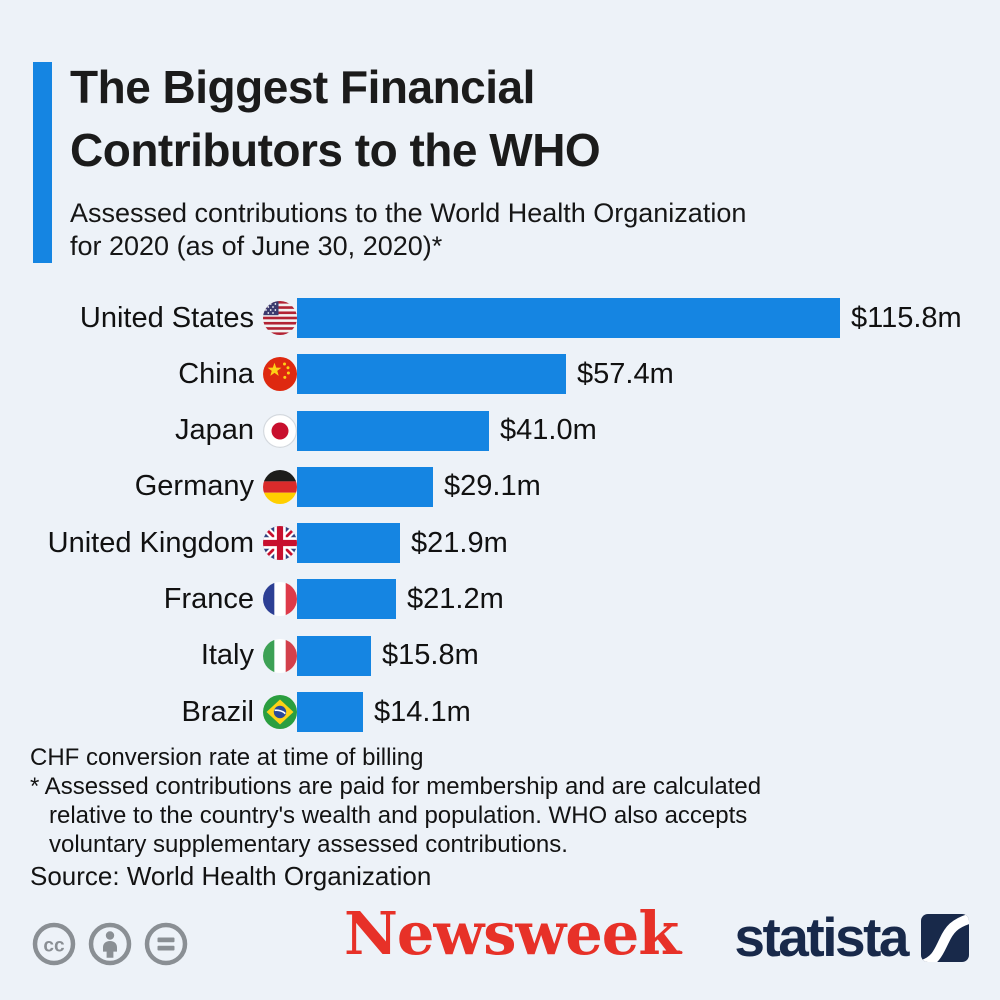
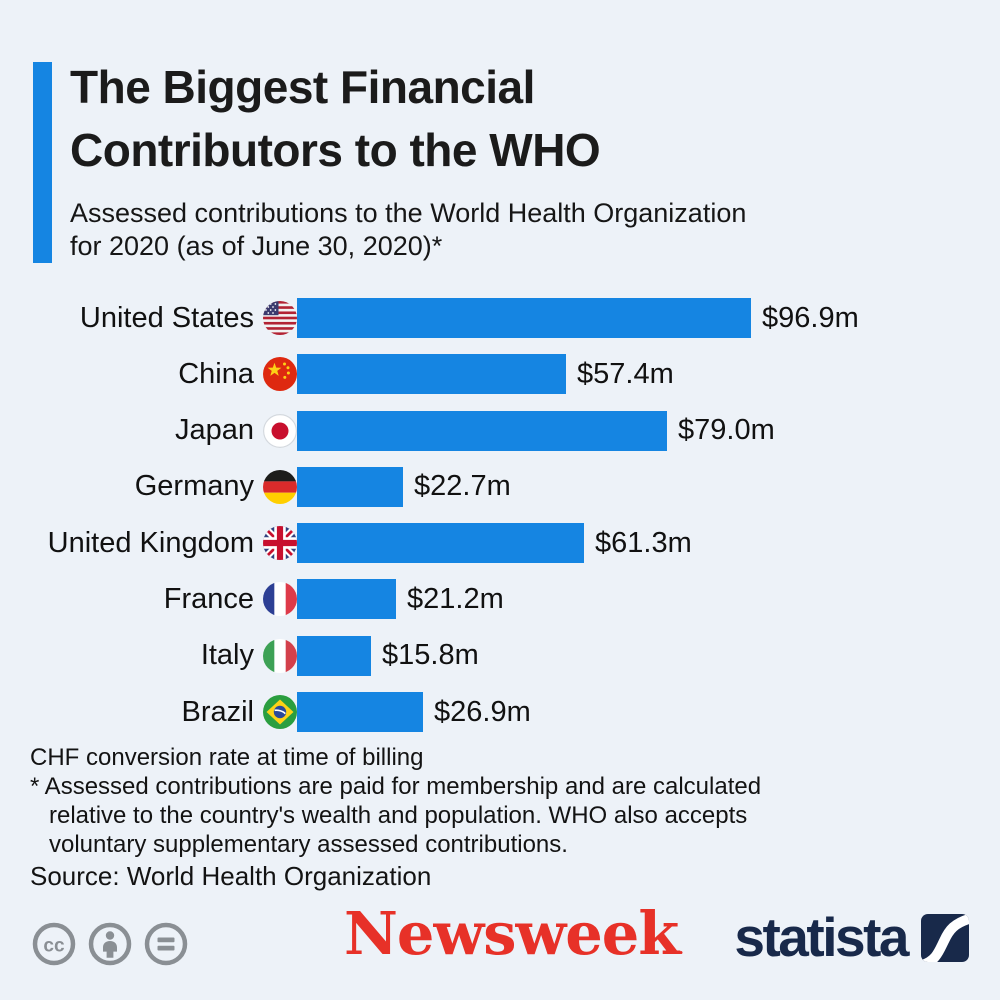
United States: $115.8m -> $96.9m
Japan: $41.0m -> $79.0m
Germany: $29.1m -> $22.7m
United Kingdom: $21.9m -> $61.3m
Brazil: $14.1m -> $26.9m
